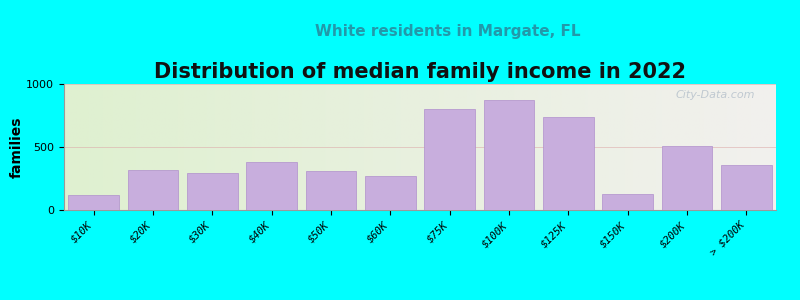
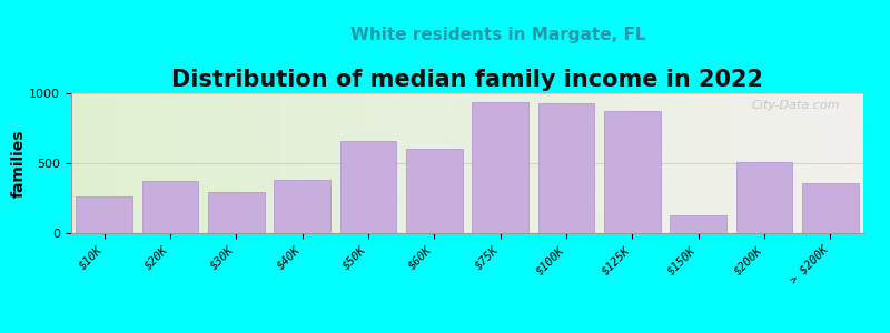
$10K: 120 -> 260
$20K: 320 -> 370
$50K: 310 -> 660
$60K: 270 -> 600
$75K: 800 -> 940
$100K: 870 -> 930
$125K: 740 -> 870
